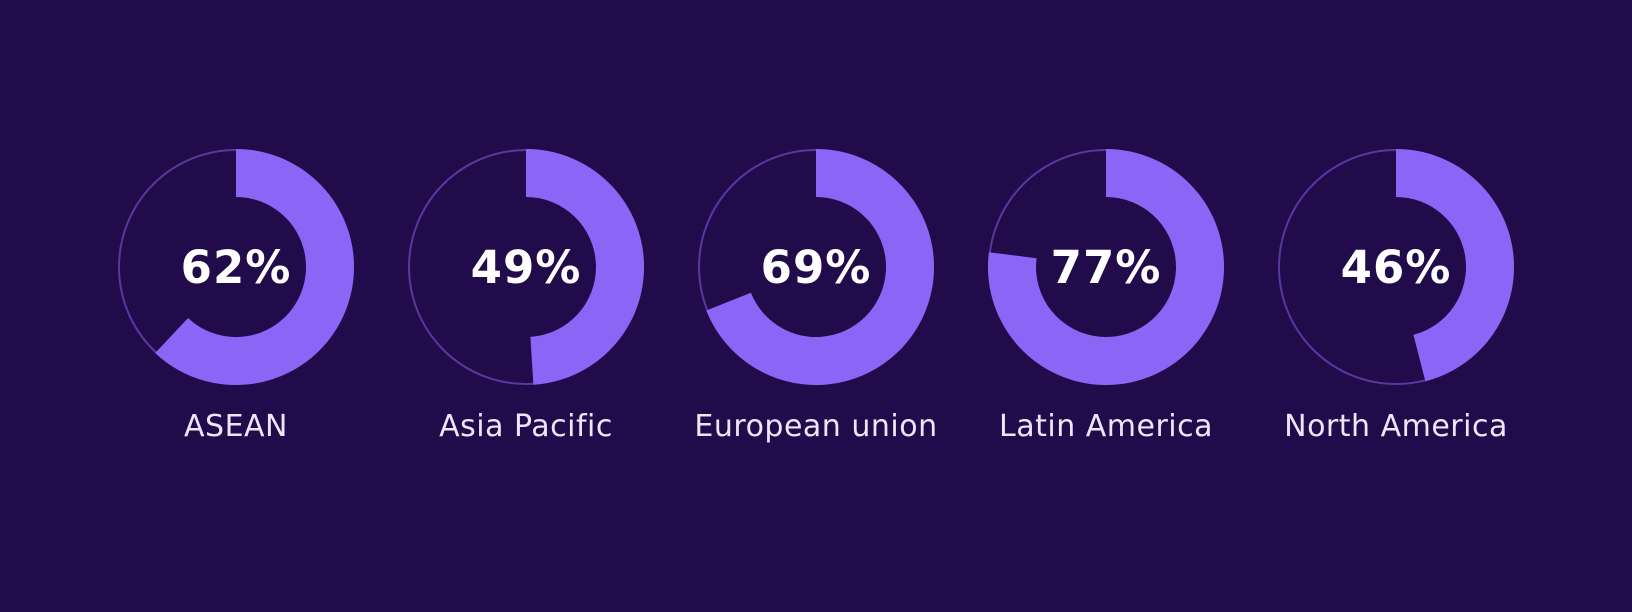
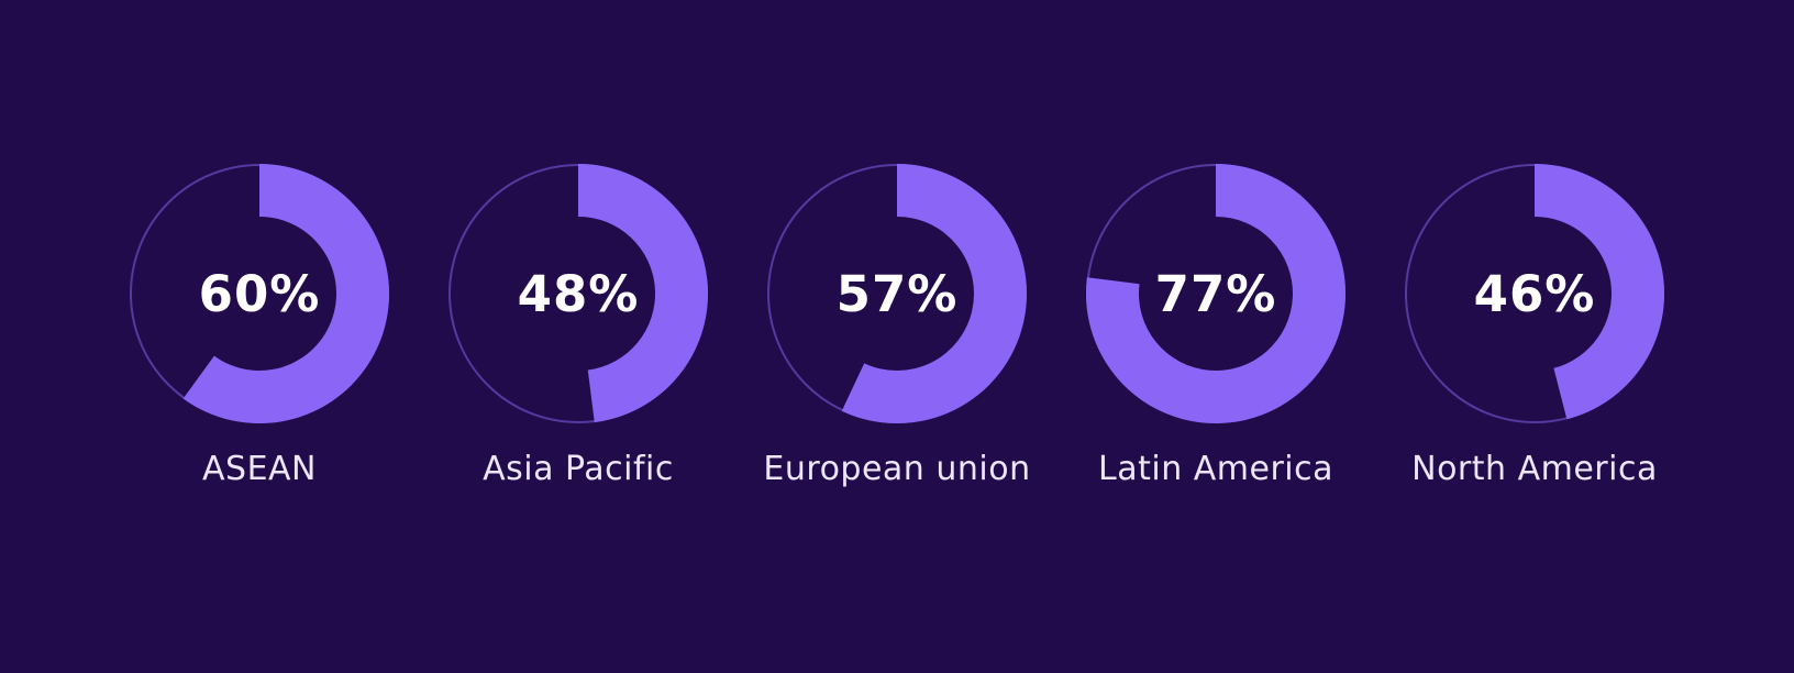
ASEAN: 62% -> 60%
Asia Pacific: 49% -> 48%
European union: 69% -> 57%
